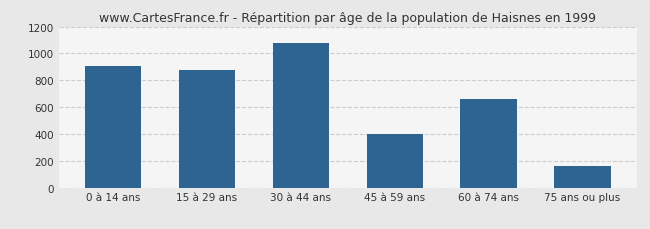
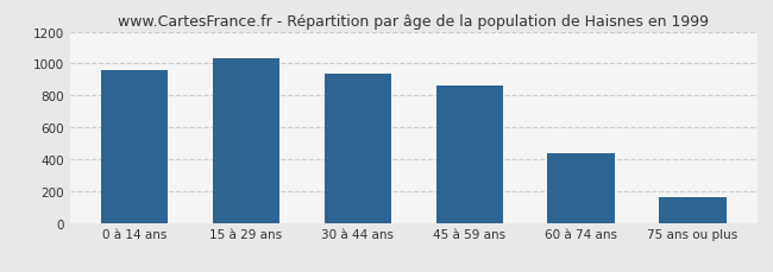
0 à 14 ans: 910 -> 960
15 à 29 ans: 880 -> 1030
30 à 44 ans: 1080 -> 940
45 à 59 ans: 400 -> 860
60 à 74 ans: 660 -> 440
